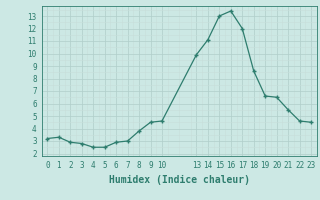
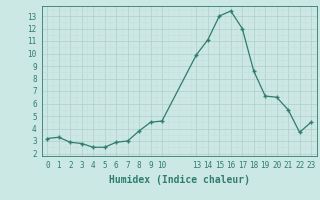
22: 4.6 -> 3.7
